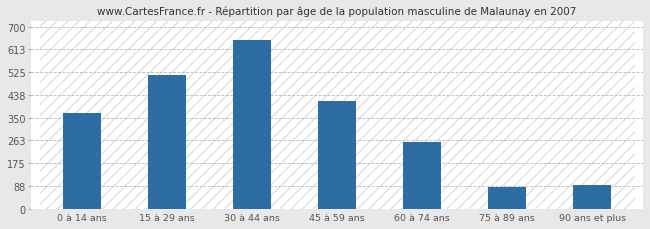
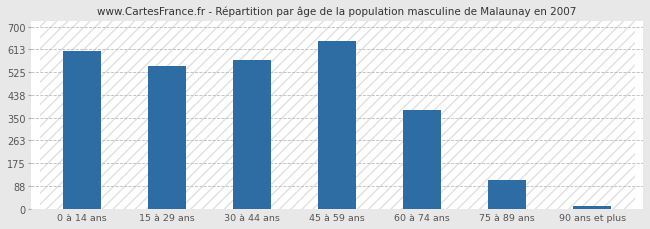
0 à 14 ans: 370 -> 608
15 à 29 ans: 515 -> 549
30 à 44 ans: 650 -> 572
45 à 59 ans: 415 -> 643
60 à 74 ans: 255 -> 378
75 à 89 ans: 85 -> 112
90 ans et plus: 90 -> 10
